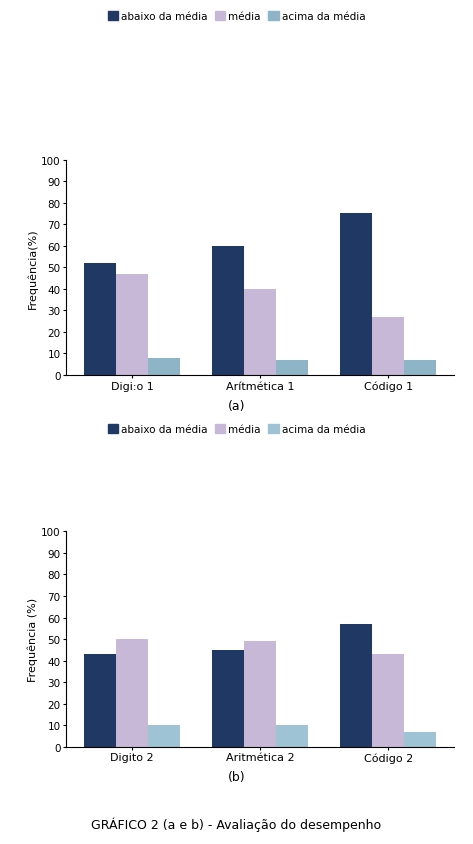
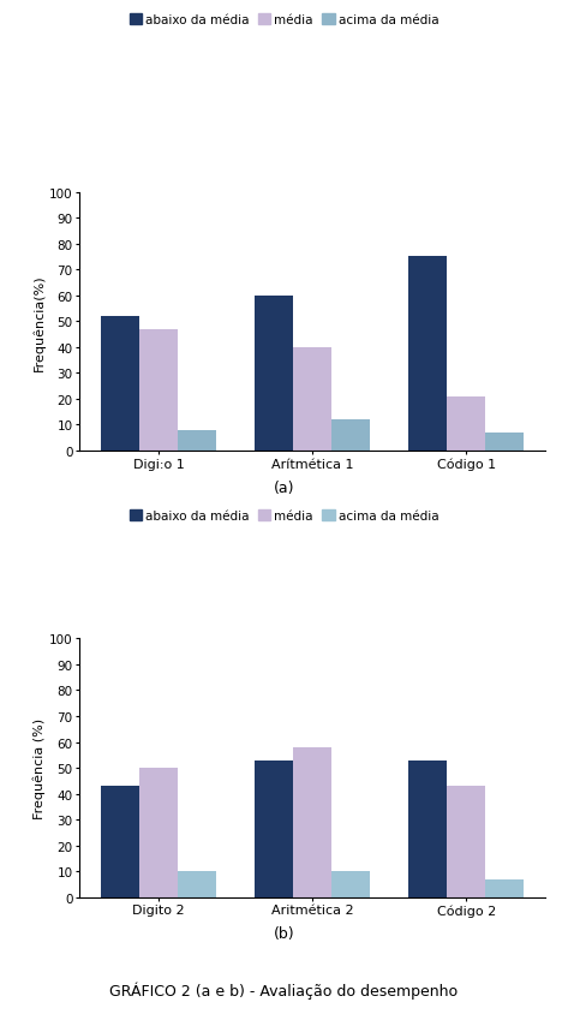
acima da média/Arítmética 1: 7 -> 12
média/Código 1: 27 -> 21
abaixo da média/Aritmética 2: 45 -> 53
média/Aritmética 2: 49 -> 58
abaixo da média/Código 2: 57 -> 53
